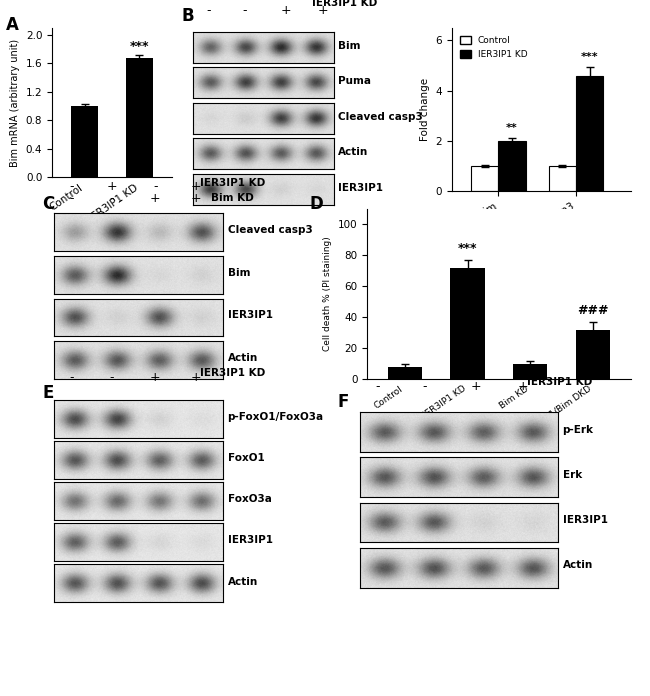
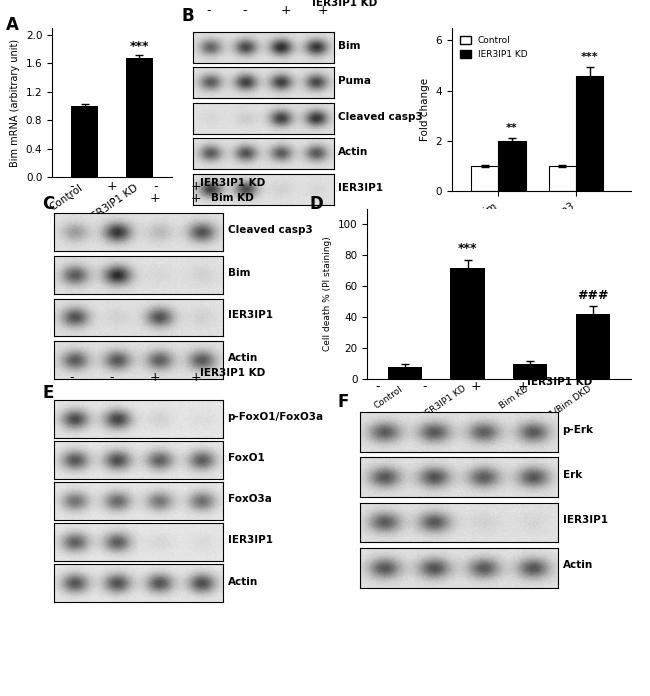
IER3IP1/Bim DKD: 32 -> 42
